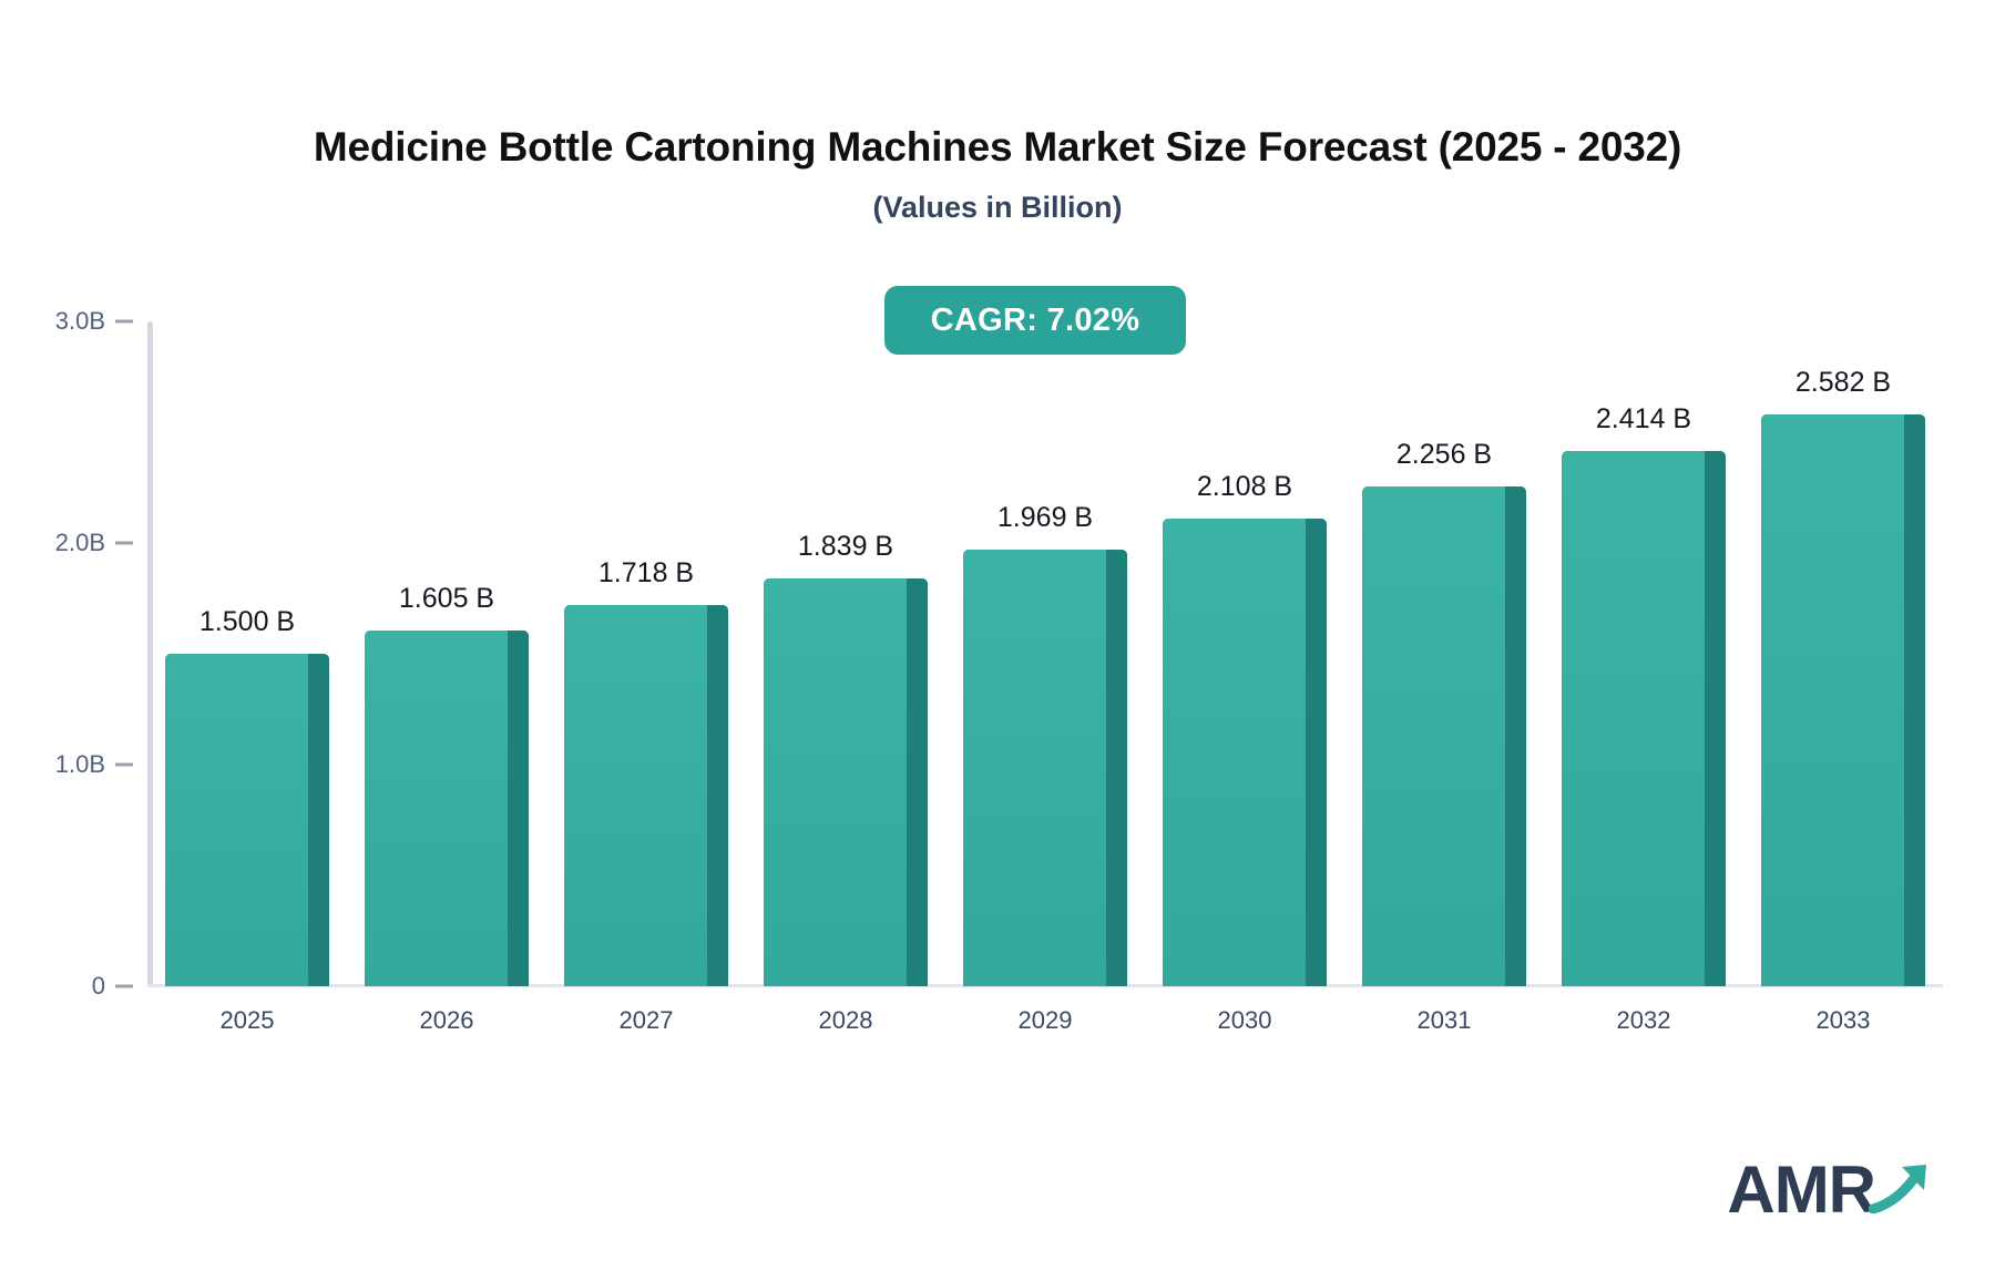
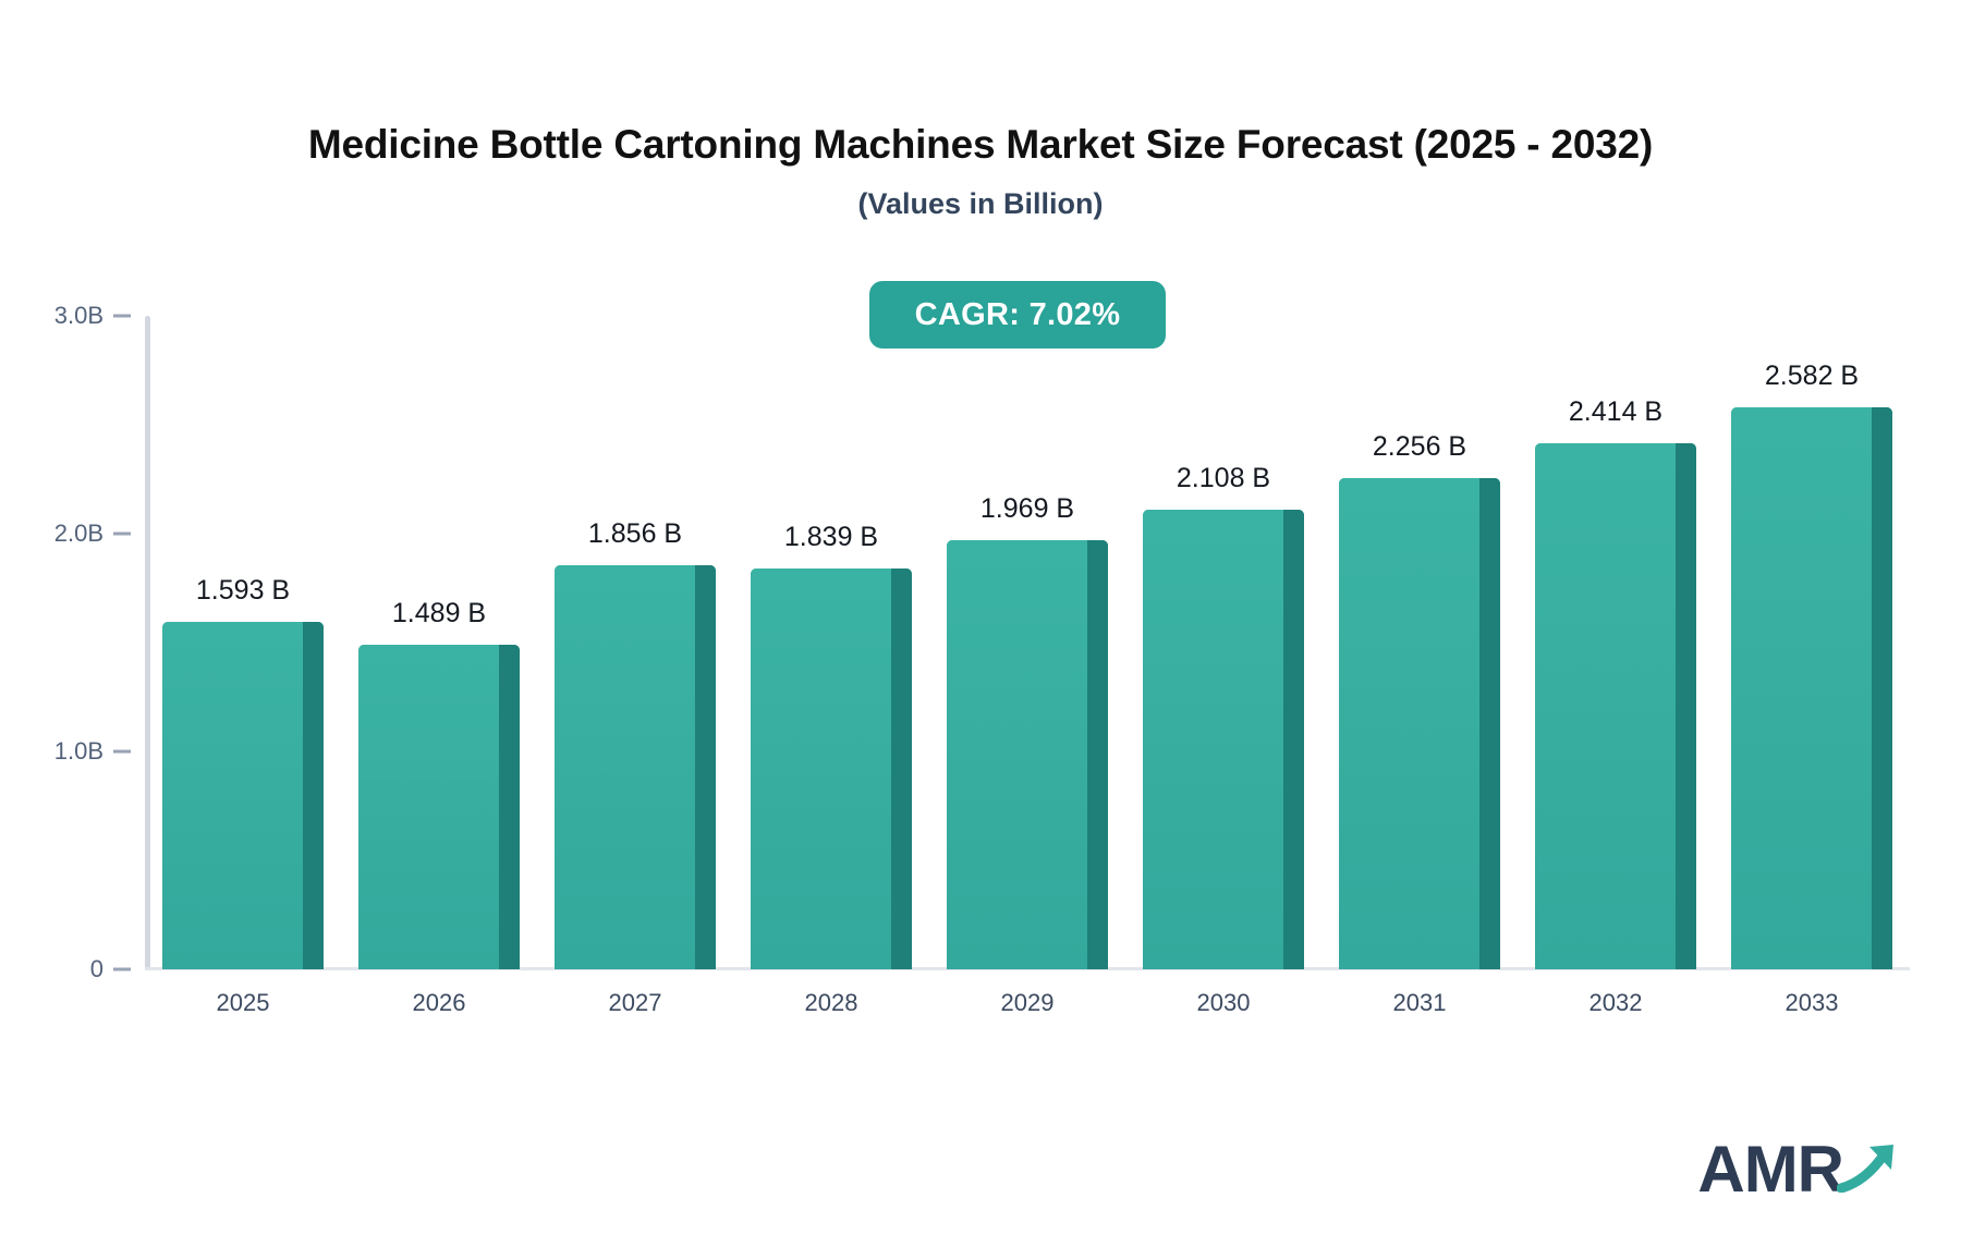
2025: 1.500 -> 1.593
2026: 1.605 -> 1.489
2027: 1.718 -> 1.856
